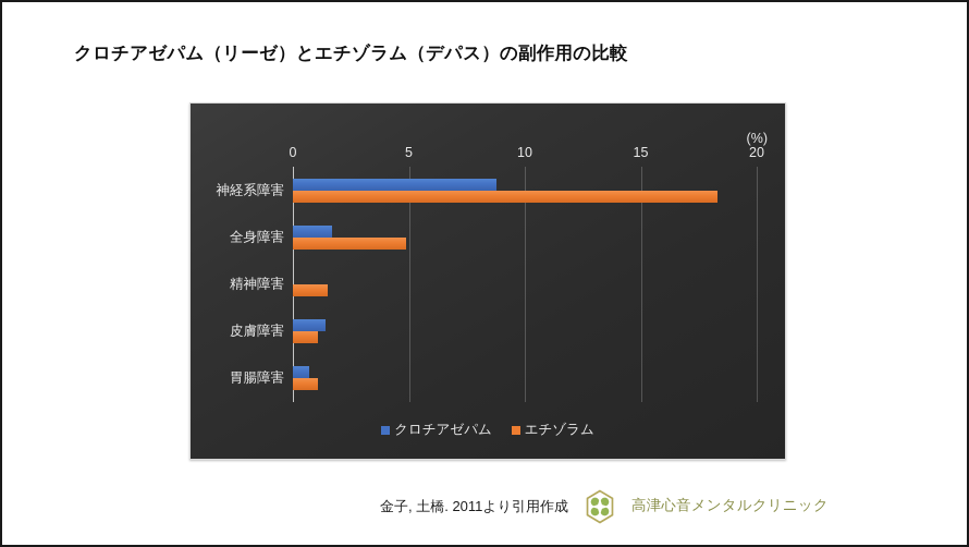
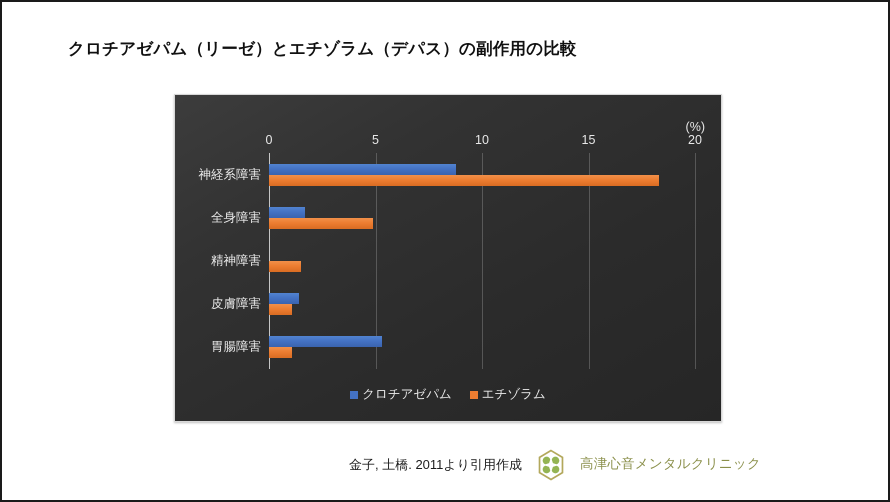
クロチアゼパム/胃腸障害: 0.7 -> 5.3
